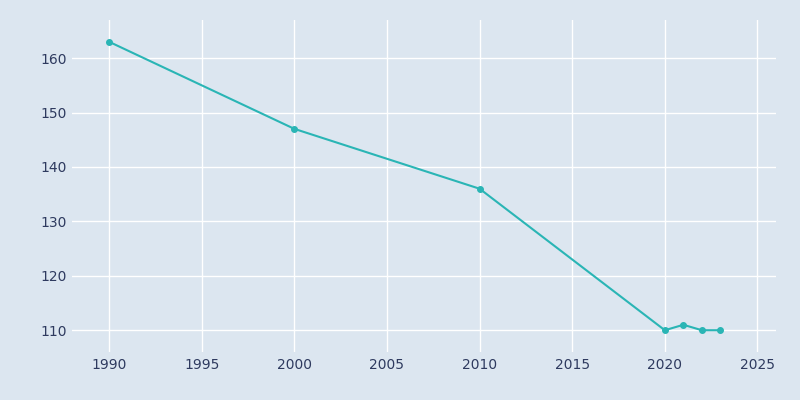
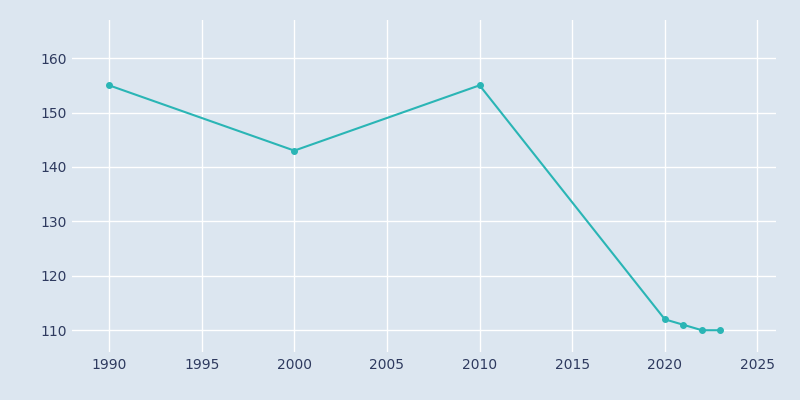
1990: 163 -> 155
2000: 147 -> 143
2010: 136 -> 155
2020: 110 -> 112
